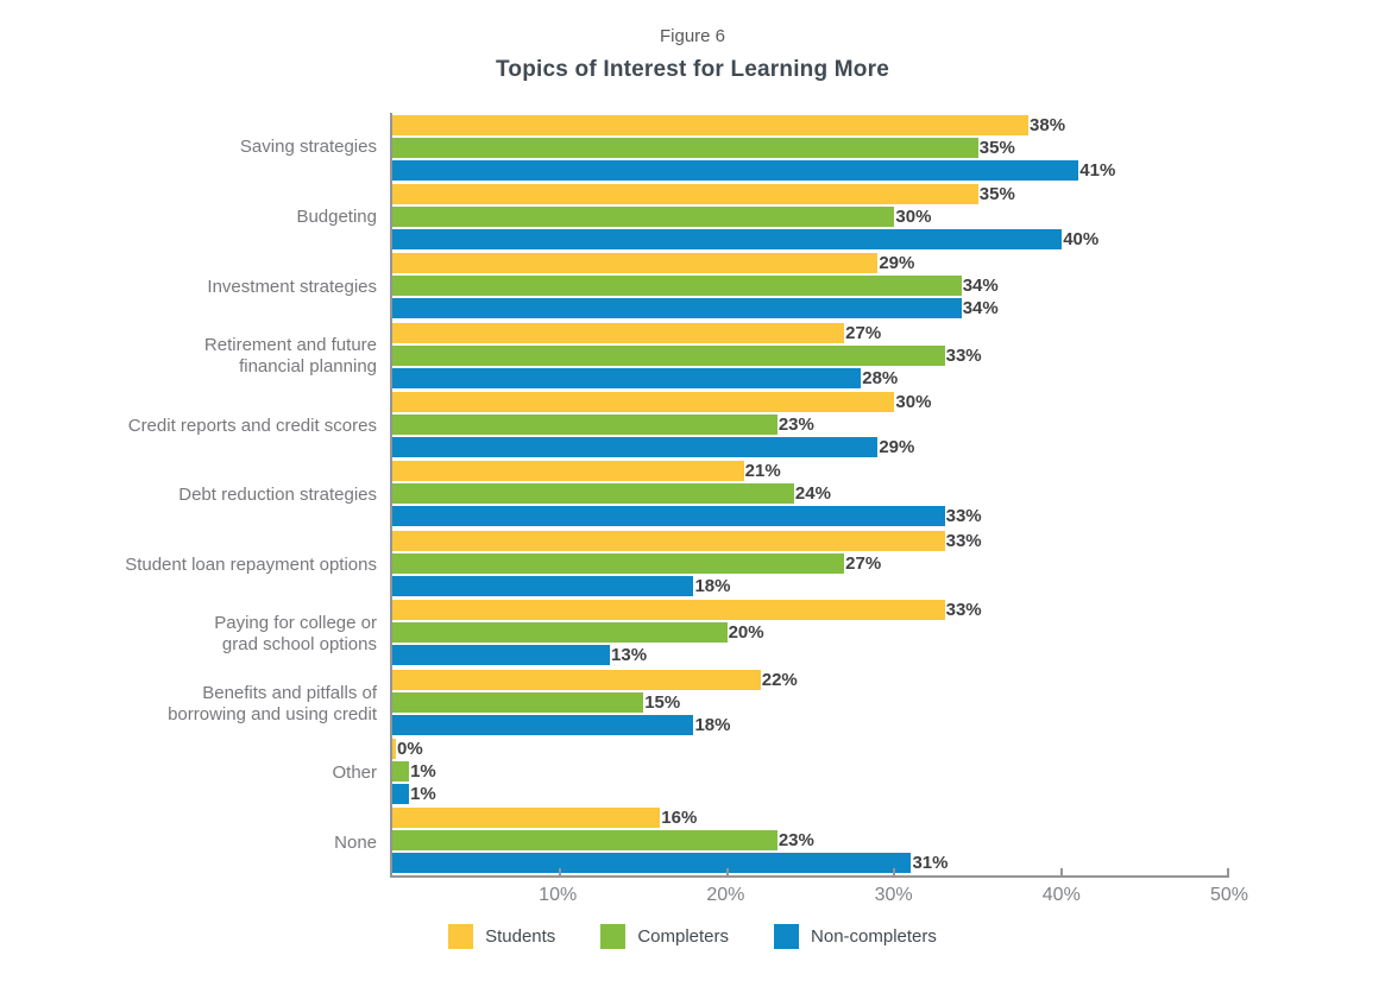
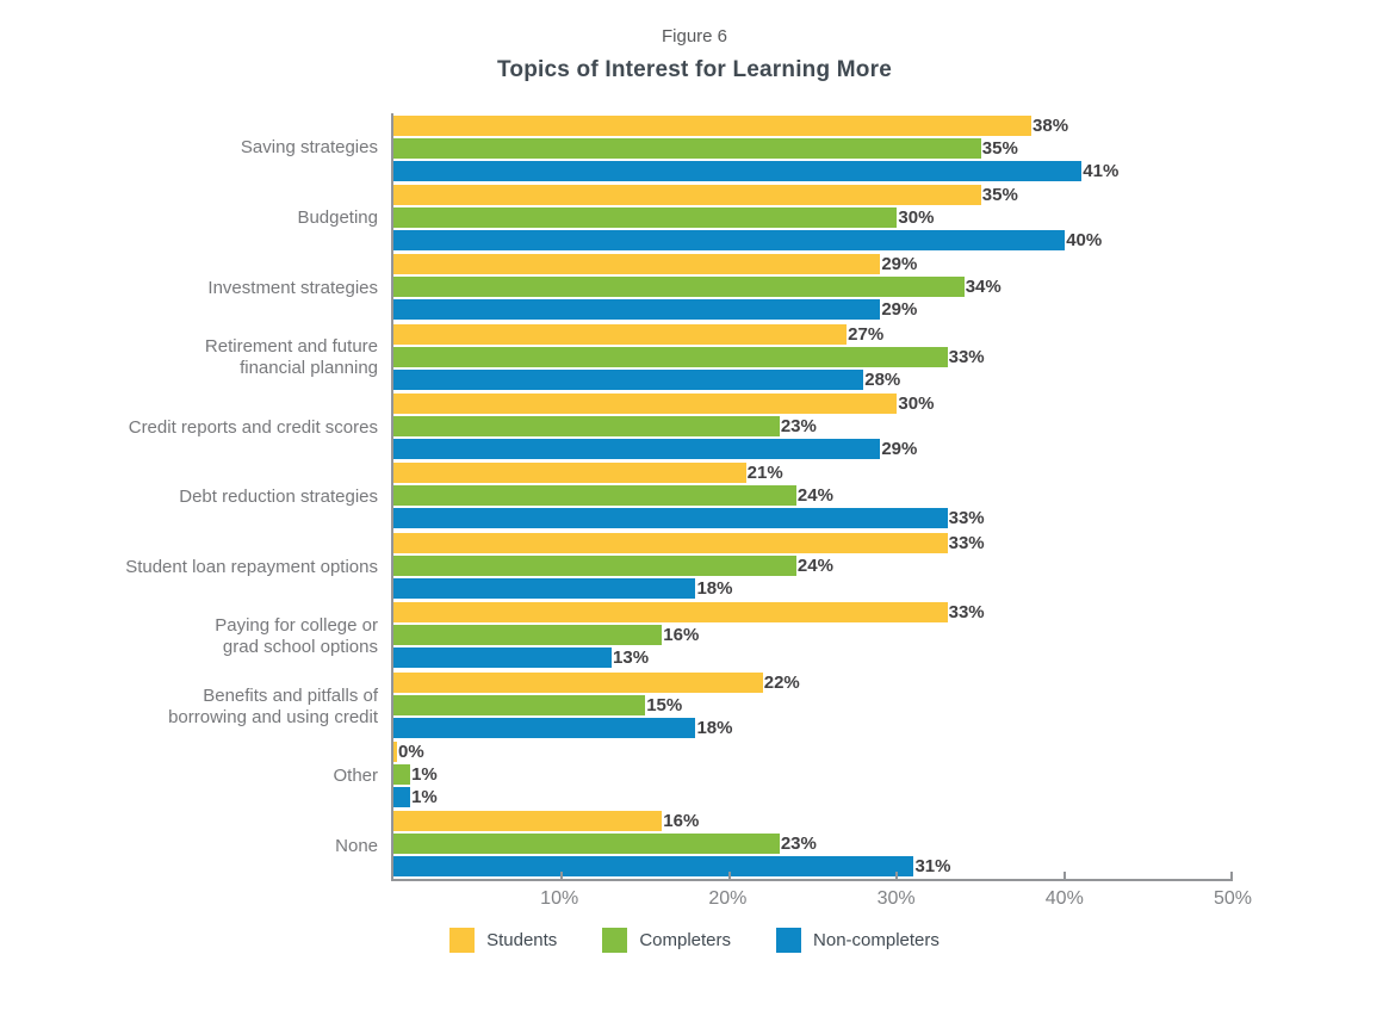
Non-completers/Investment strategies: 34% -> 29%
Completers/Student loan repayment options: 27% -> 24%
Completers/Paying for college or grad school options: 20% -> 16%
